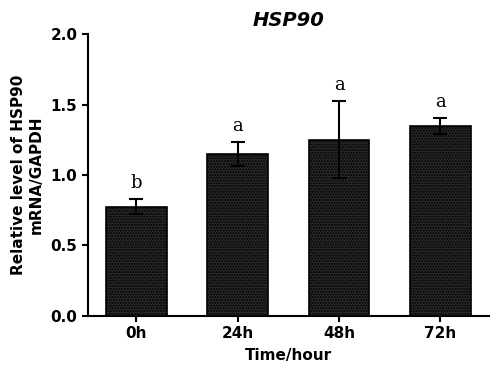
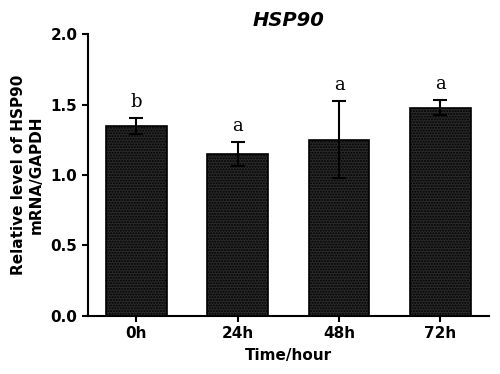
0h: 0.78 -> 1.35
72h: 1.35 -> 1.48
